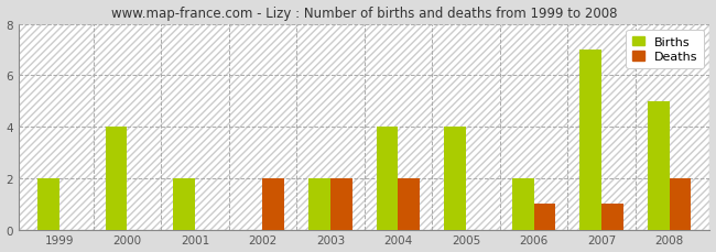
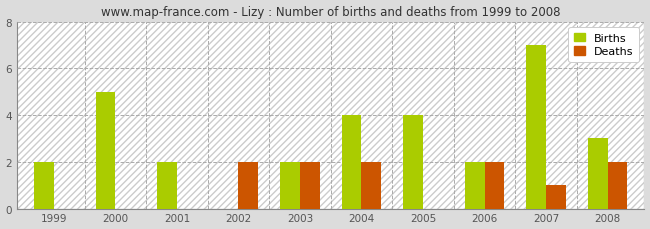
Births/2000: 4 -> 5
Deaths/2006: 1 -> 2
Births/2008: 5 -> 3
